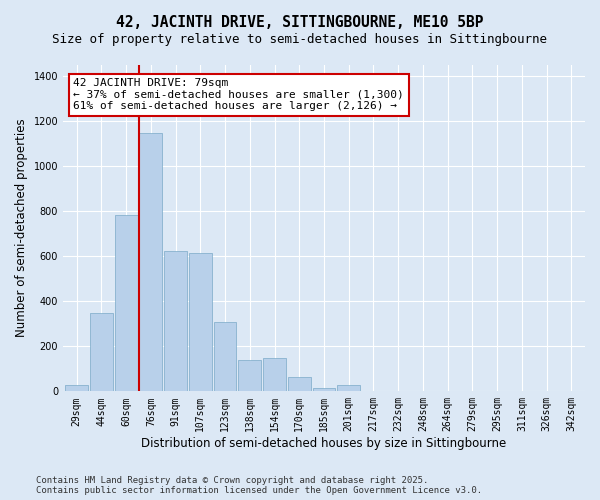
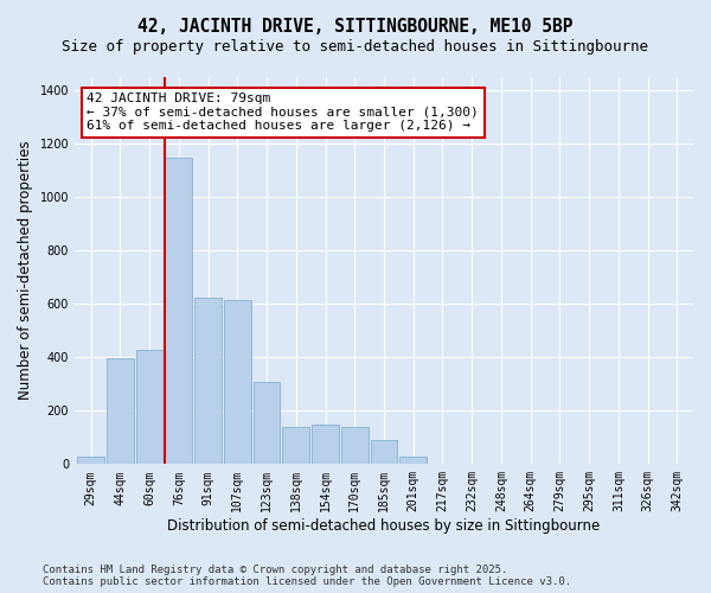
44sqm: 350 -> 395
60sqm: 785 -> 430
170sqm: 65 -> 140
185sqm: 15 -> 90
